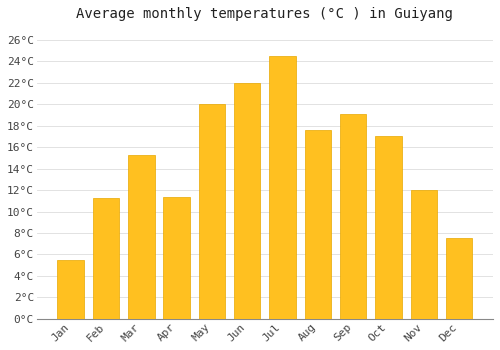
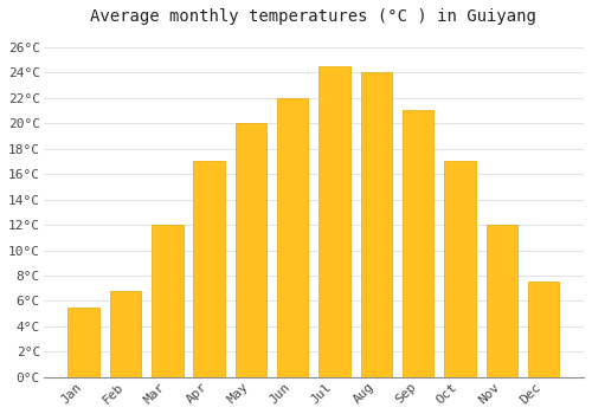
Feb: 11.3°C -> 6.8°C
Mar: 15.3°C -> 12.0°C
Apr: 11.4°C -> 17.0°C
Aug: 17.6°C -> 24.0°C
Sep: 19.1°C -> 21.0°C
